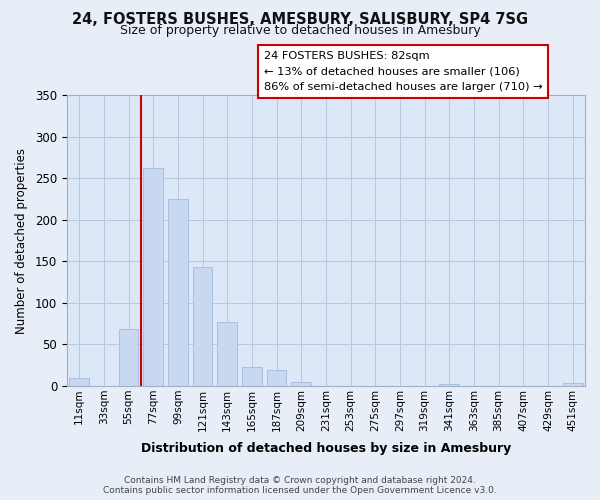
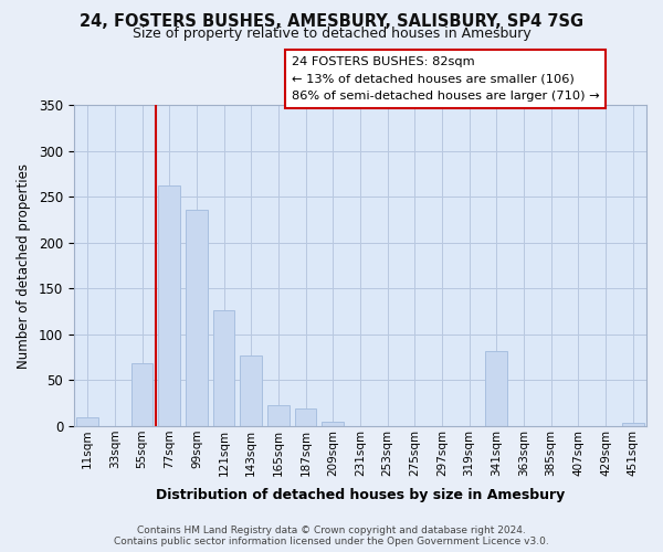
99sqm: 225 -> 236
121sqm: 143 -> 126
341sqm: 2 -> 82
